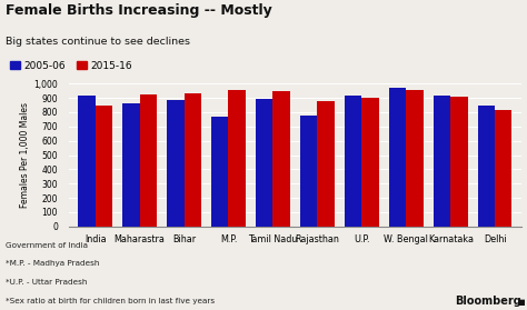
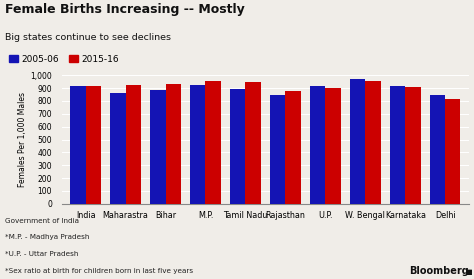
2015-16/India: 850 -> 920
2005-06/M.P.: 770 -> 930
2005-06/Rajasthan: 780 -> 850
